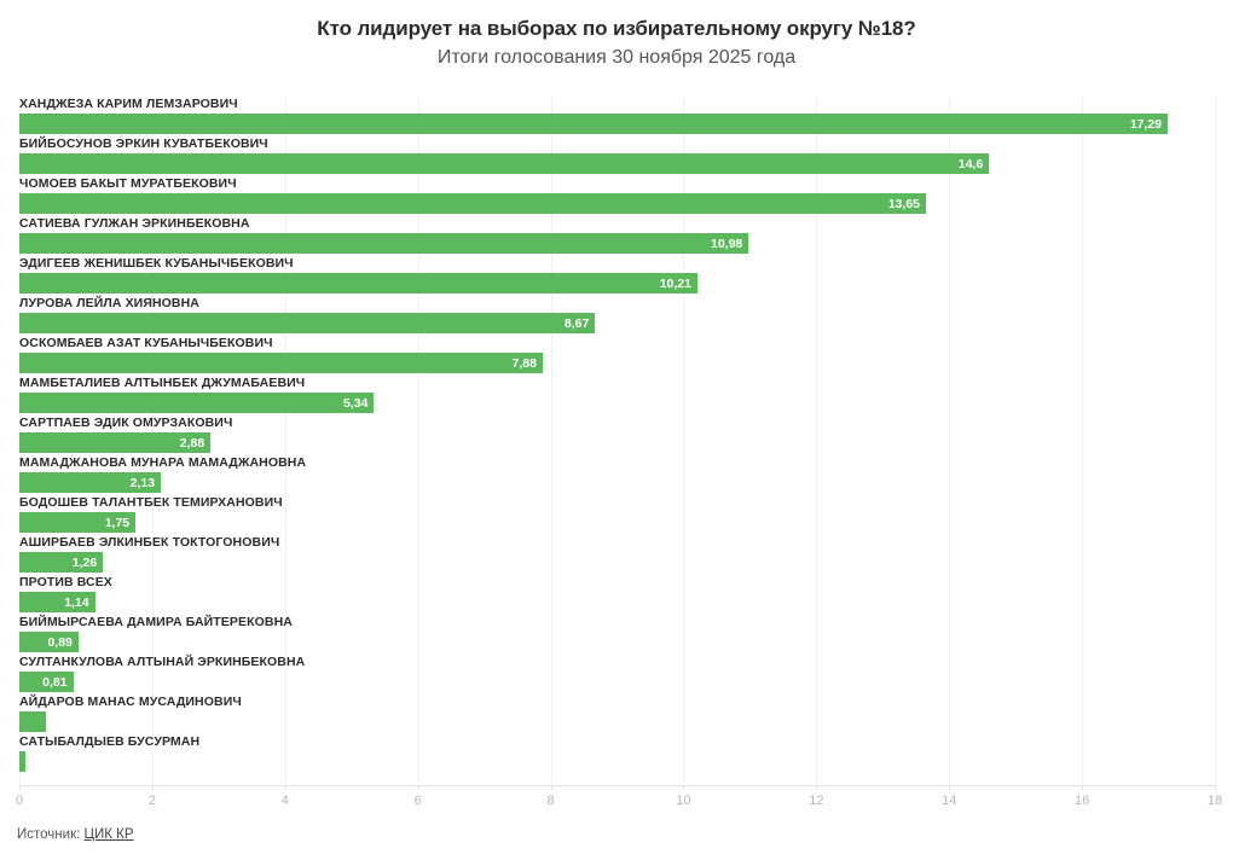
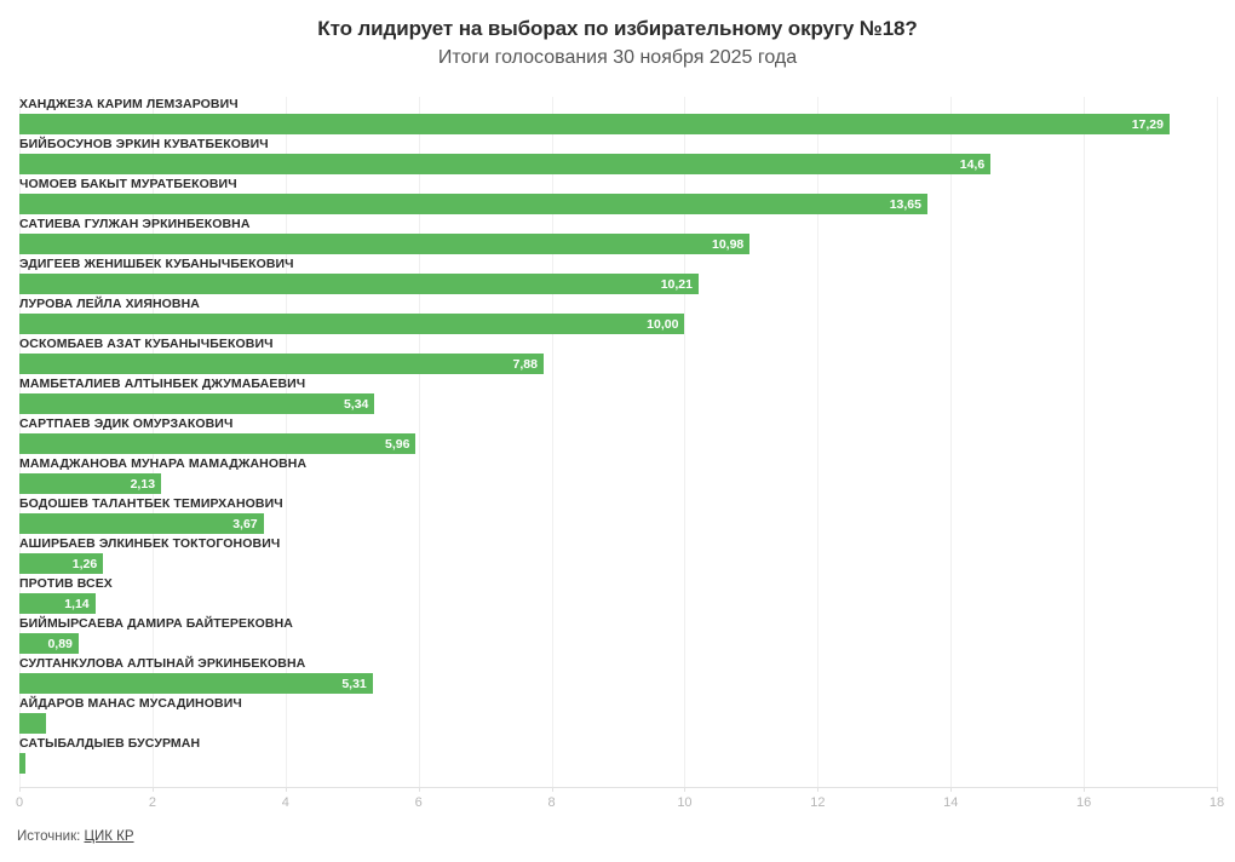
ЛУРОВА ЛЕЙЛА ХИЯНОВНА: 8,67 -> 10,00
САРТПАЕВ ЭДИК ОМУРЗАКОВИЧ: 2,88 -> 5,96
БОДОШЕВ ТАЛАНТБЕК ТЕМИРХАНОВИЧ: 1,75 -> 3,67
СУЛТАНКУЛОВА АЛТЫНАЙ ЭРКИНБЕКОВНА: 0,81 -> 5,31
